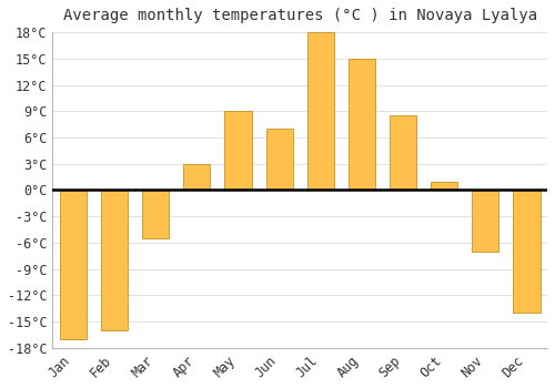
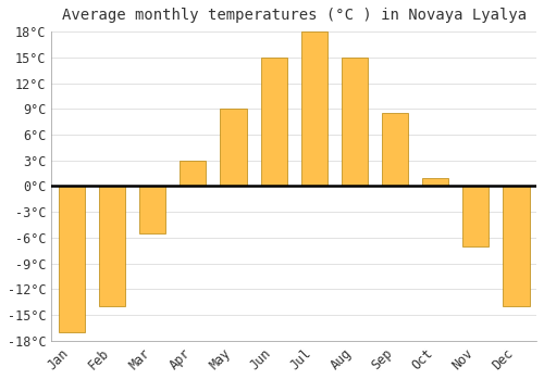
Feb: -16.0°C -> -14.0°C
Jun: 7.0°C -> 15.0°C
